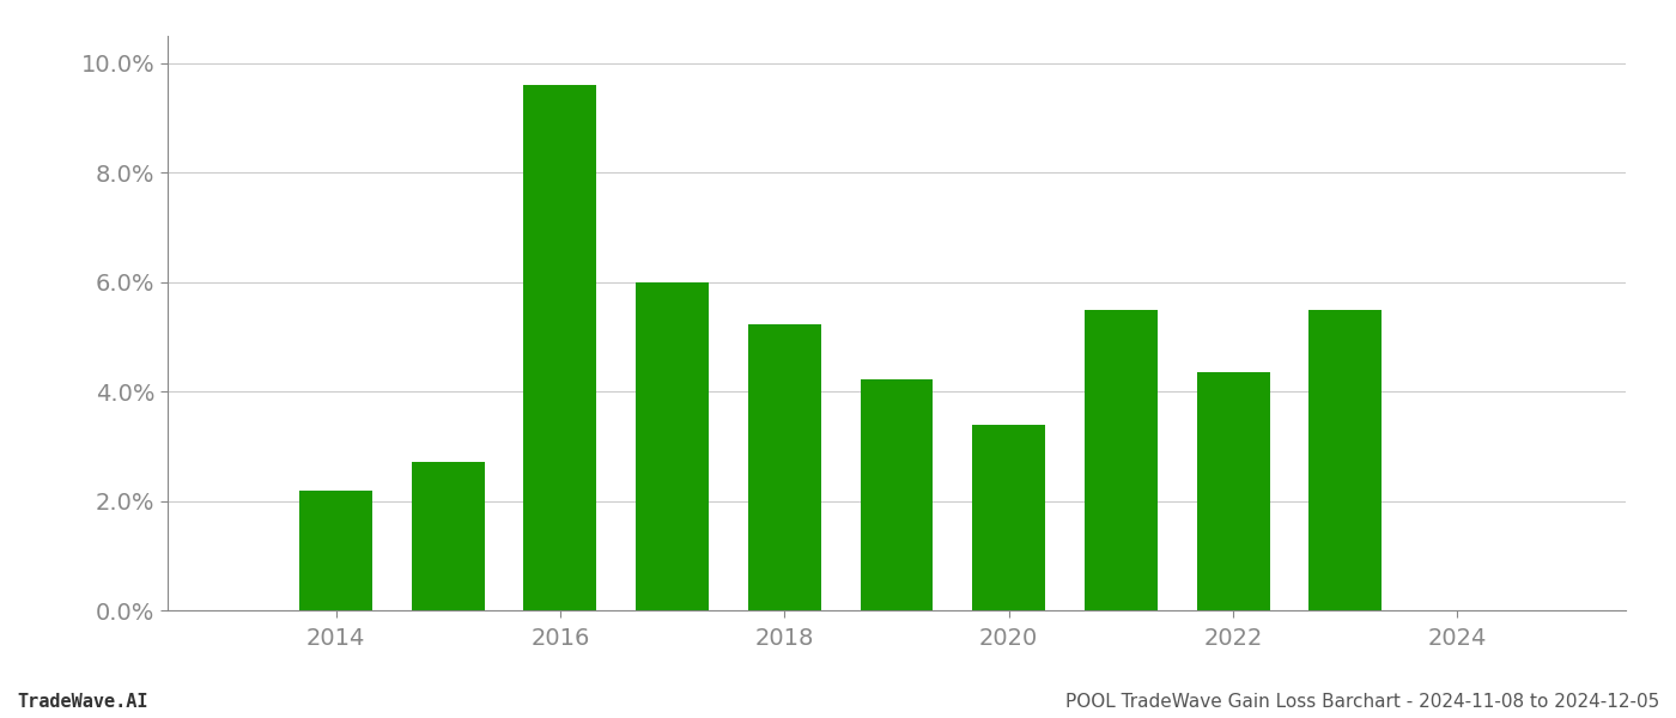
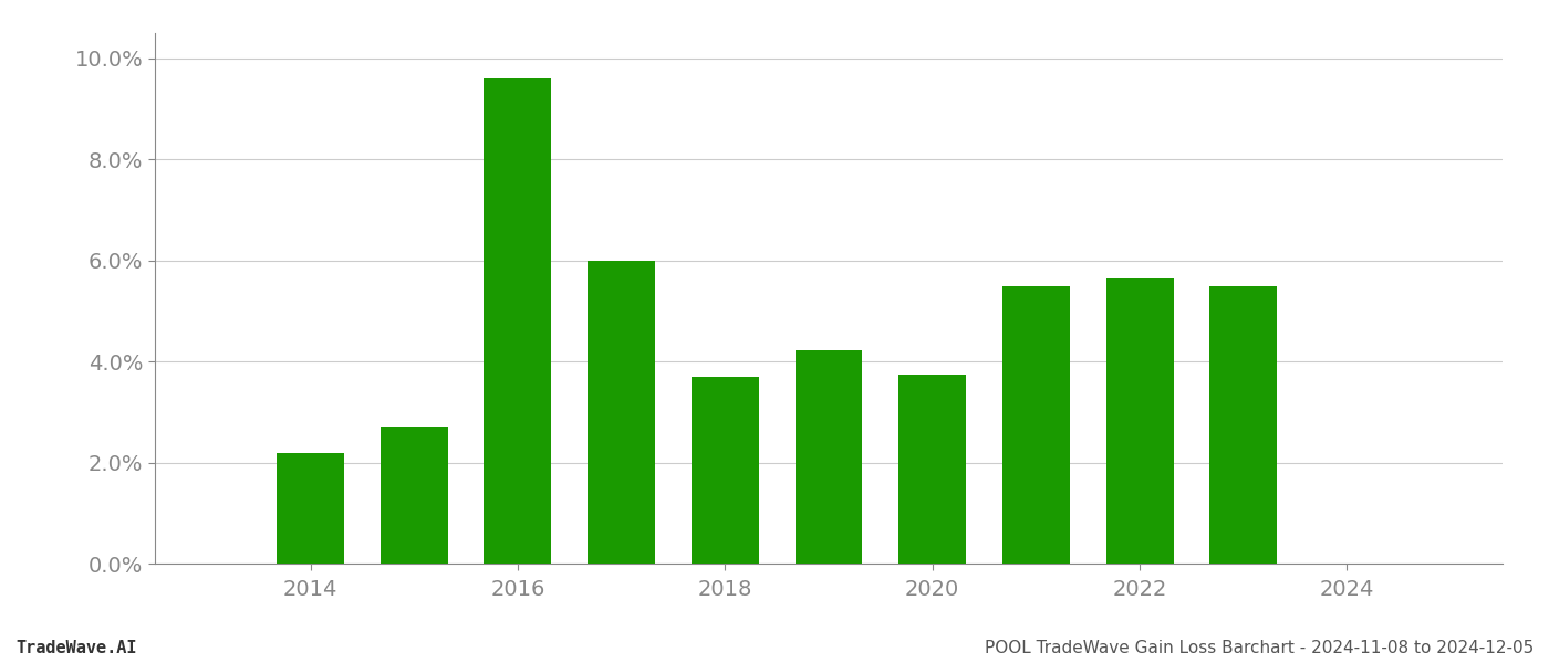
2018: 5.22% -> 3.70%
2020: 3.38% -> 3.75%
2022: 4.35% -> 5.65%
